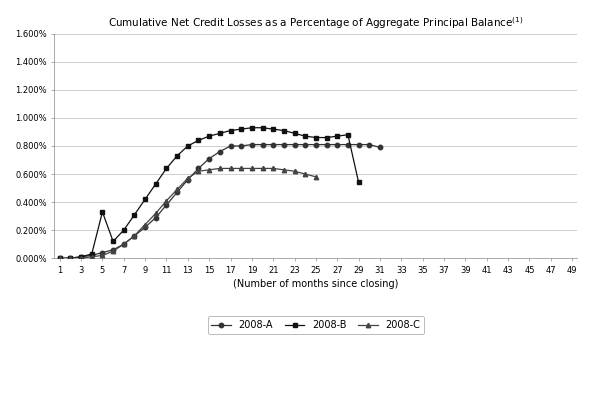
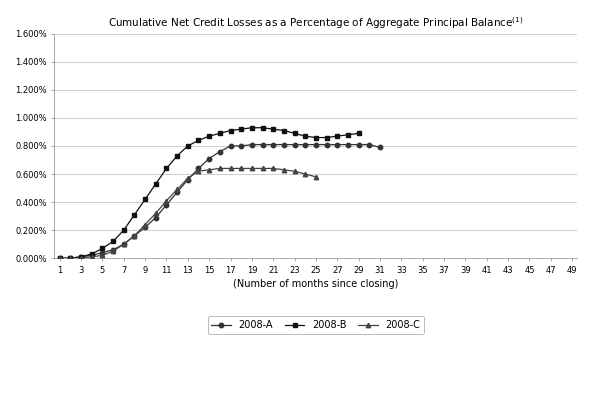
2008-B/5: 0.33% -> 0.07%
2008-B/29: 0.54% -> 0.89%
